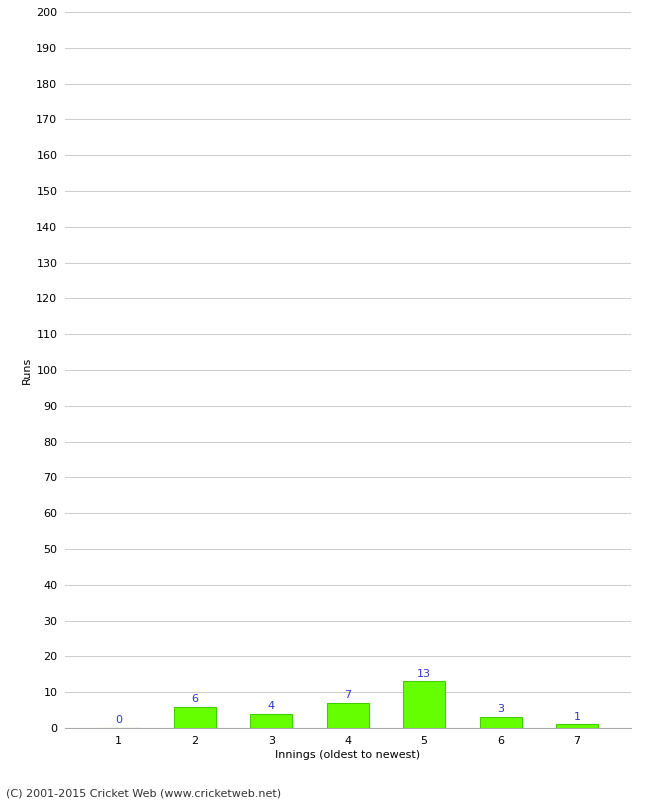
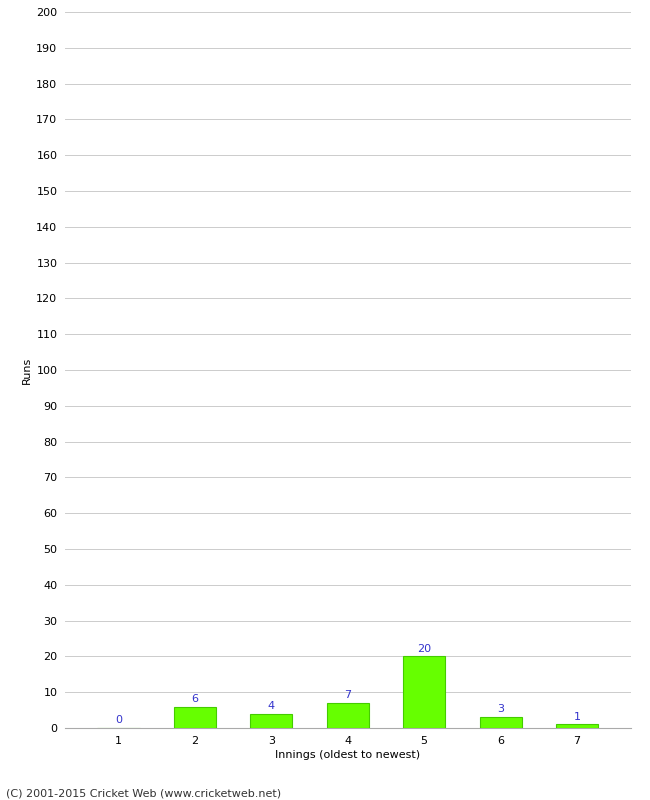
5: 13 -> 20
